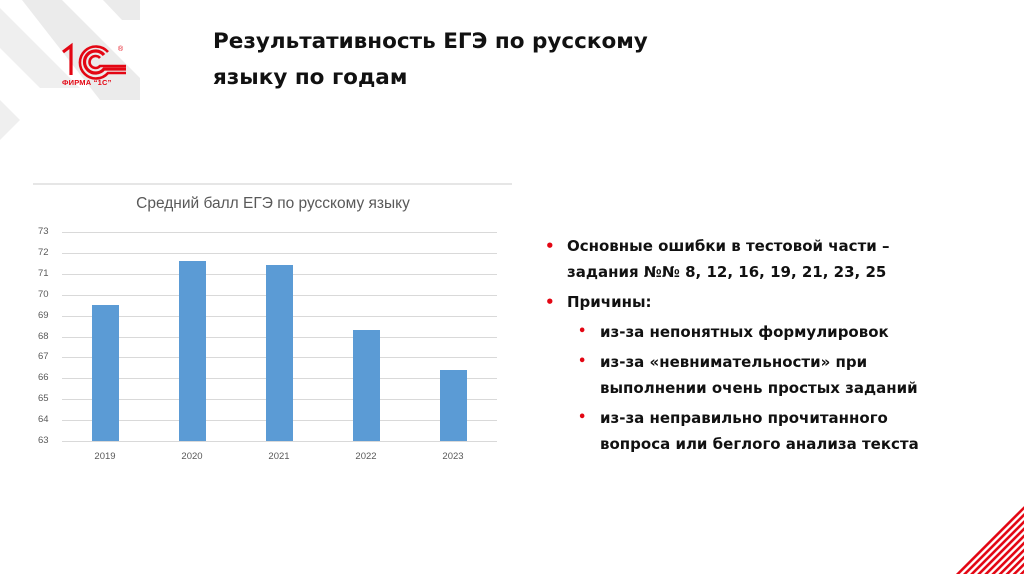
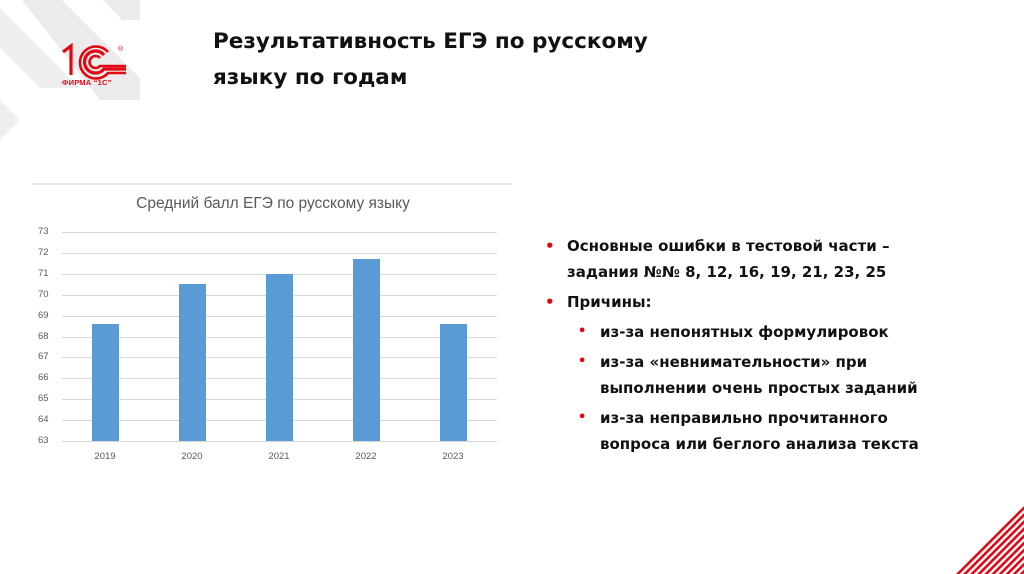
2019: 69.5 -> 68.6
2020: 71.6 -> 70.5
2021: 71.4 -> 71.0
2022: 68.3 -> 71.7
2023: 66.4 -> 68.6
